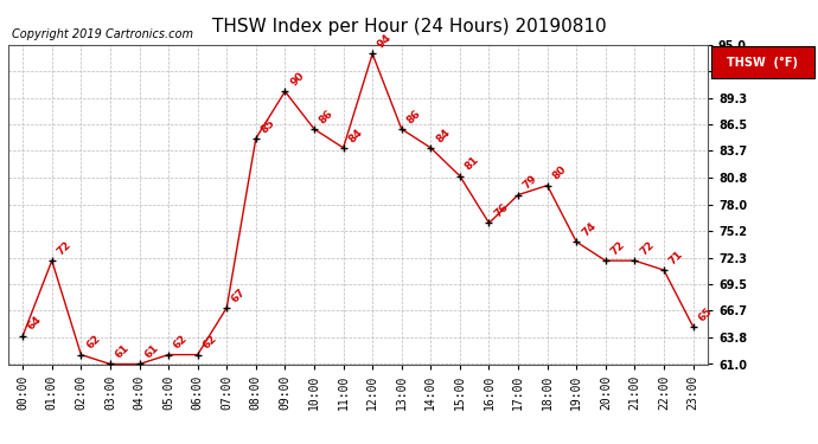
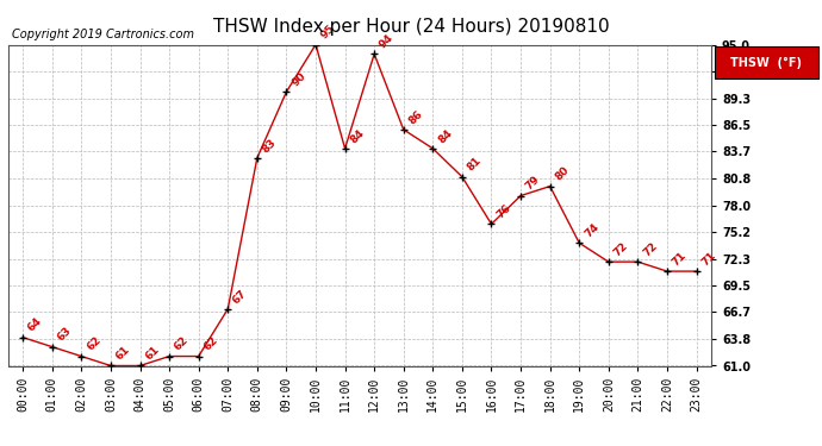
01:00: 72 -> 63
08:00: 85 -> 83
10:00: 86 -> 95
23:00: 65 -> 71
